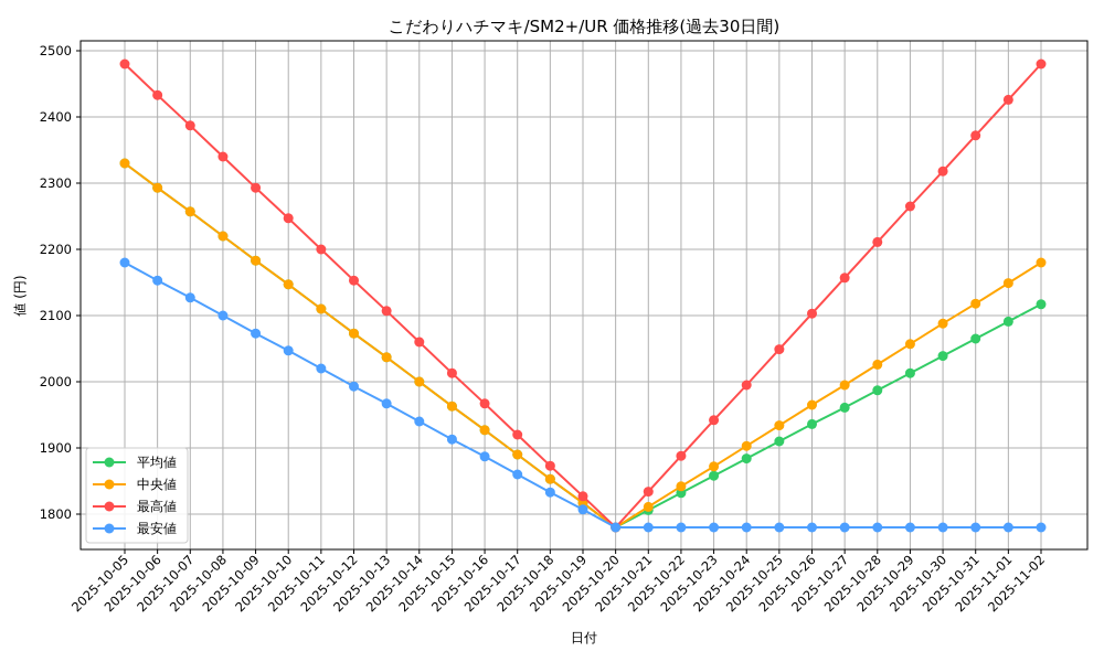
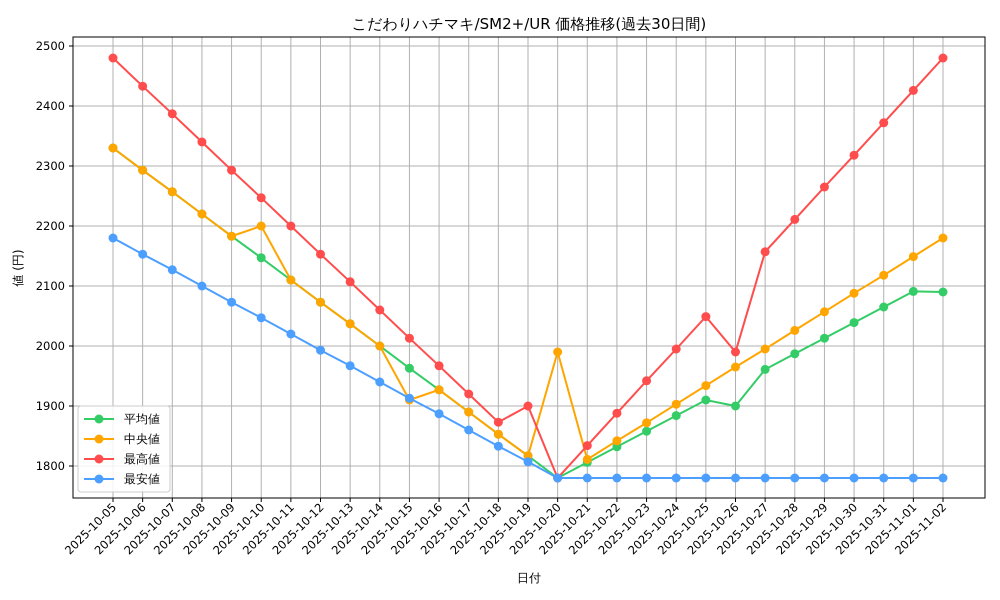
中央値/2025-10-10: 2150 -> 2200
中央値/2025-10-15: 1960 -> 1910
最高値/2025-10-19: 1830 -> 1900
中央値/2025-10-20: 1780 -> 1990
平均値/2025-10-26: 1940 -> 1900
最高値/2025-10-26: 2100 -> 1990
平均値/2025-11-02: 2120 -> 2090
